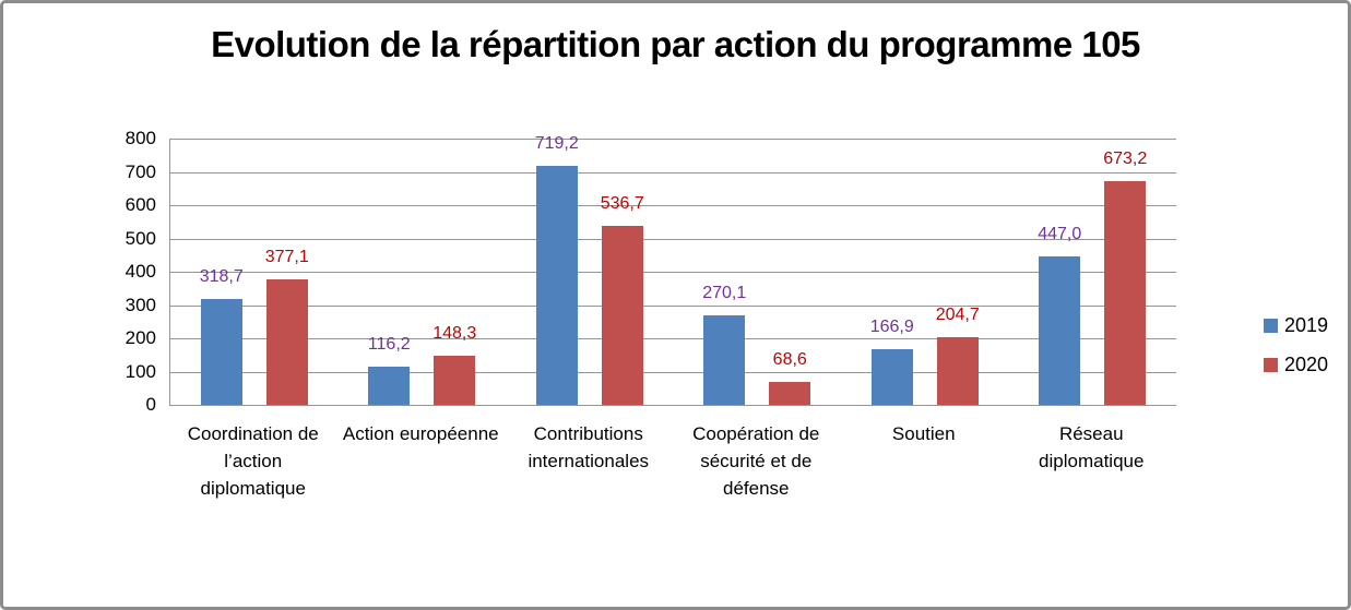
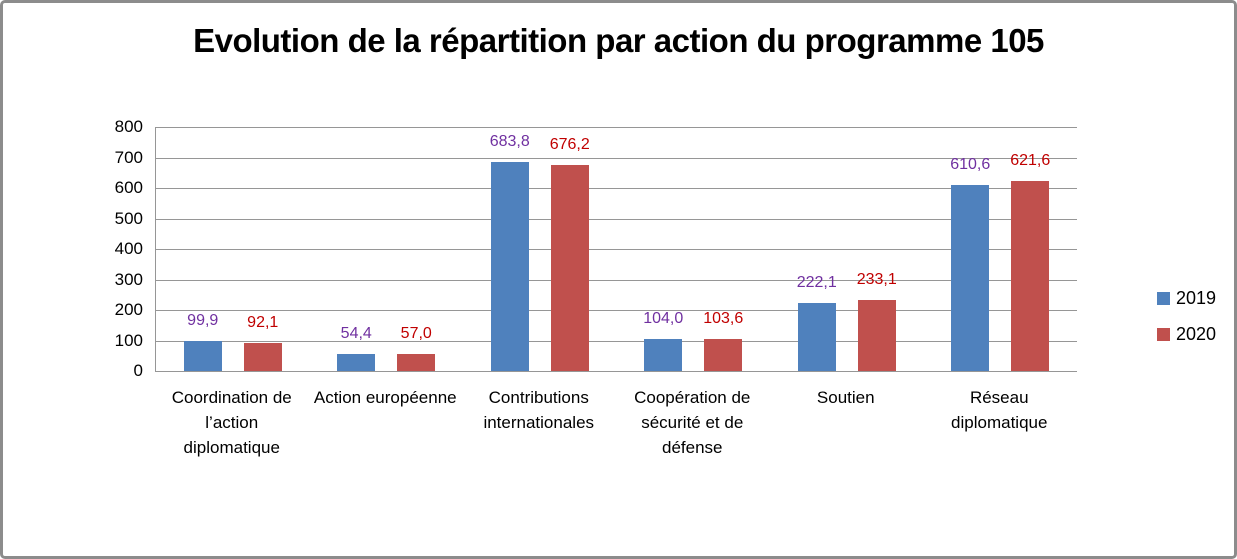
2019/Coordination de l’action diplomatique: 318,7 -> 99,9
2020/Coordination de l’action diplomatique: 377,1 -> 92,1
2019/Action européenne: 116,2 -> 54,4
2020/Action européenne: 148,3 -> 57,0
2019/Contributions internationales: 719,2 -> 683,8
2020/Contributions internationales: 536,7 -> 676,2
2019/Coopération de sécurité et de défense: 270,1 -> 104,0
2020/Coopération de sécurité et de défense: 68,6 -> 103,6
2019/Soutien: 166,9 -> 222,1
2020/Soutien: 204,7 -> 233,1
2019/Réseau diplomatique: 447,0 -> 610,6
2020/Réseau diplomatique: 673,2 -> 621,6
